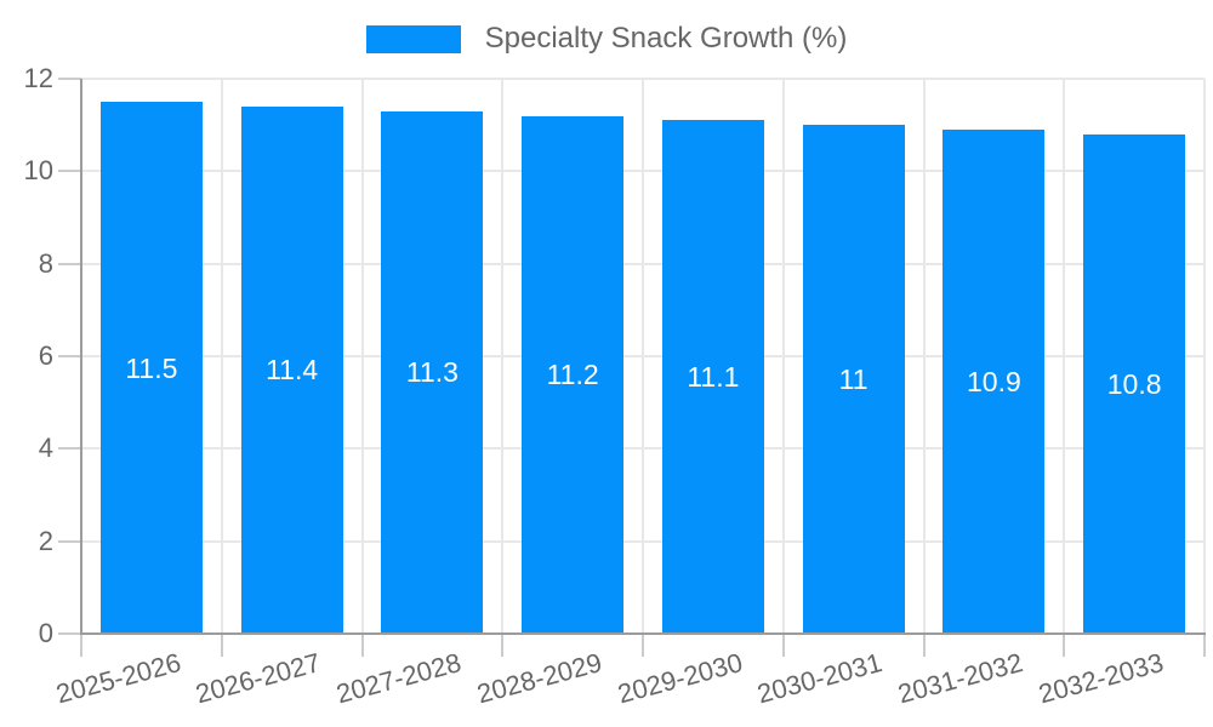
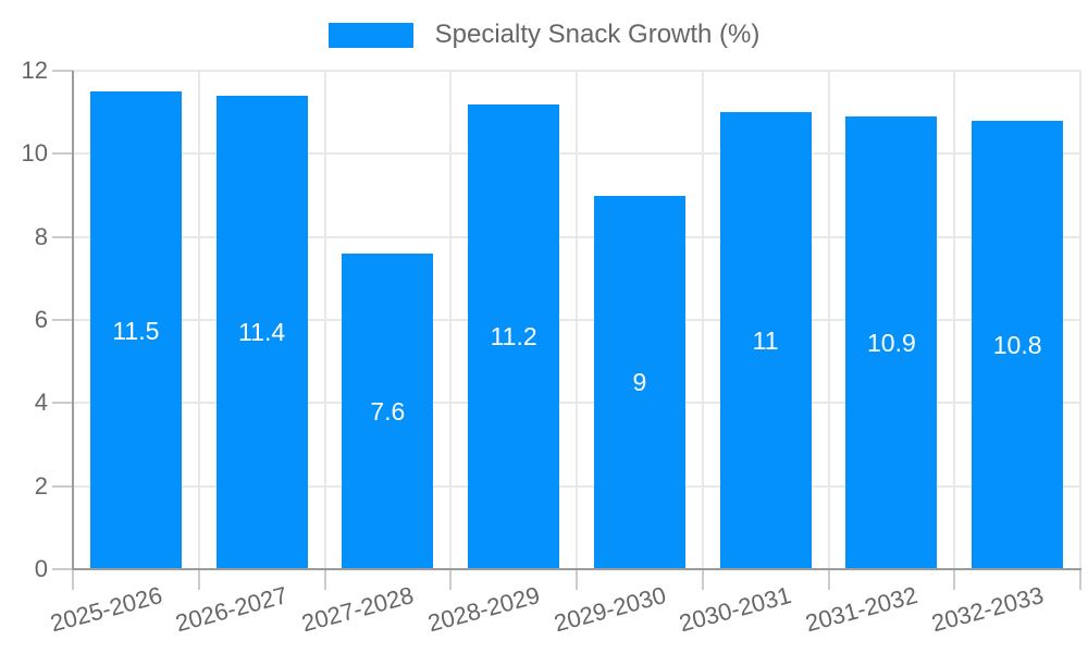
2027-2028: 11.3 -> 7.6
2029-2030: 11.1 -> 9
